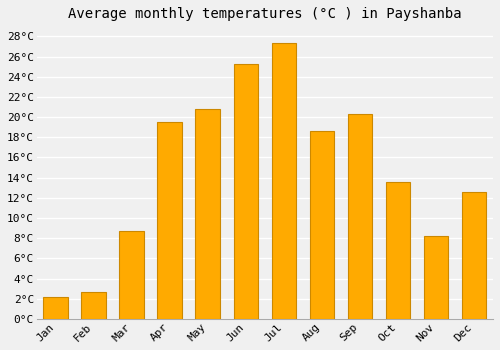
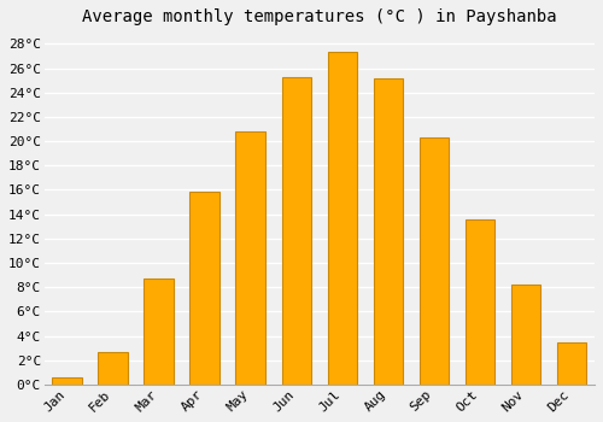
Jan: 2.2°C -> 0.6°C
Apr: 19.5°C -> 15.8°C
Aug: 18.6°C -> 25.2°C
Dec: 12.6°C -> 3.5°C
